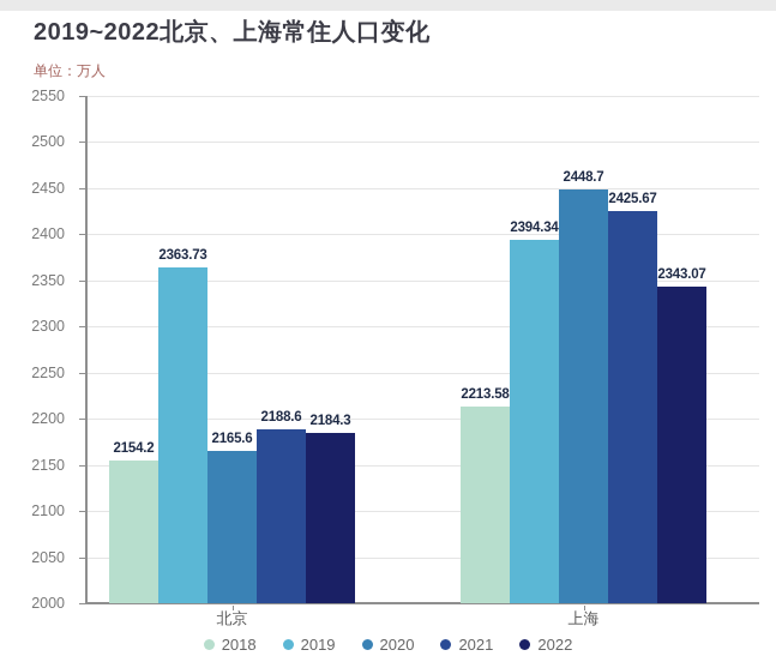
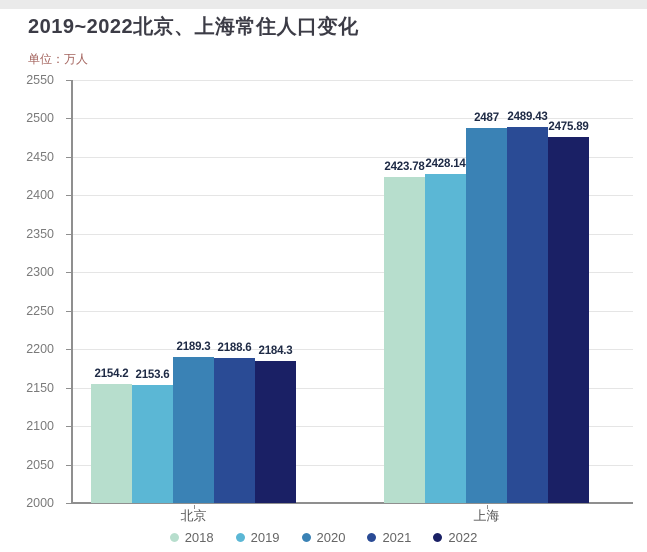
2019/北京: 2363.73 -> 2153.6
2020/北京: 2165.6 -> 2189.3
2018/上海: 2213.58 -> 2423.78
2019/上海: 2394.34 -> 2428.14
2020/上海: 2448.7 -> 2487
2021/上海: 2425.67 -> 2489.43
2022/上海: 2343.07 -> 2475.89
